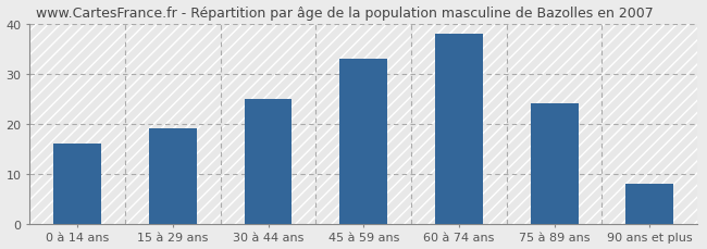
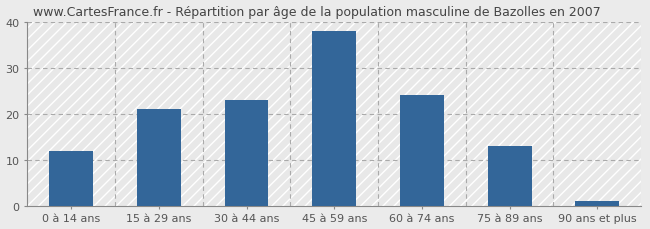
0 à 14 ans: 16 -> 12
15 à 29 ans: 19 -> 21
30 à 44 ans: 25 -> 23
45 à 59 ans: 33 -> 38
60 à 74 ans: 38 -> 24
75 à 89 ans: 24 -> 13
90 ans et plus: 8 -> 1
